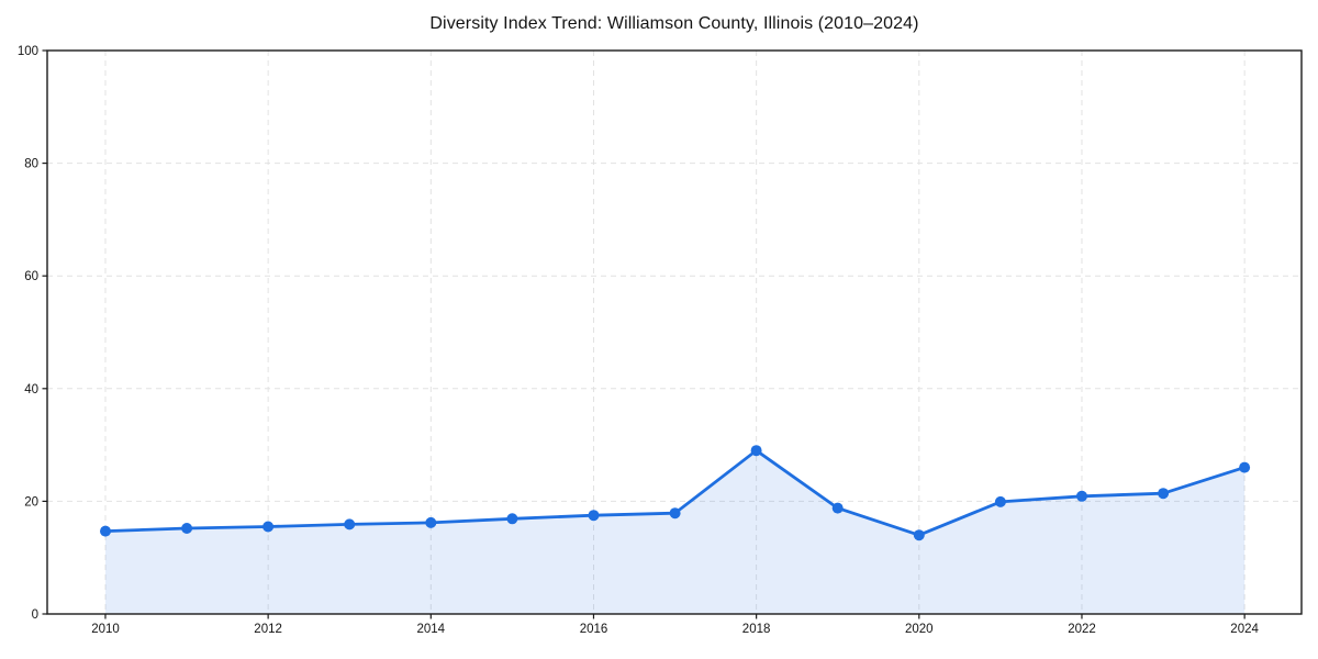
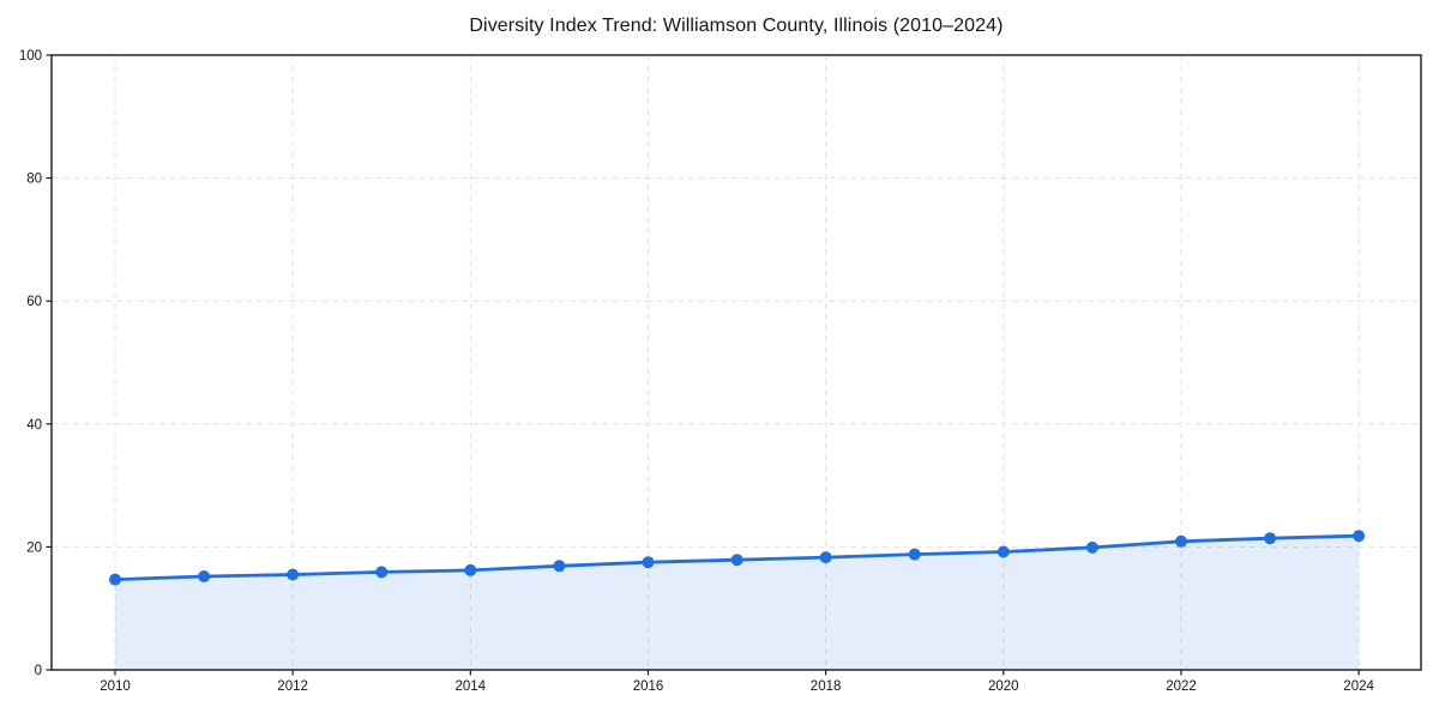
2018: 29 -> 18
2020: 14 -> 19
2024: 26 -> 22
